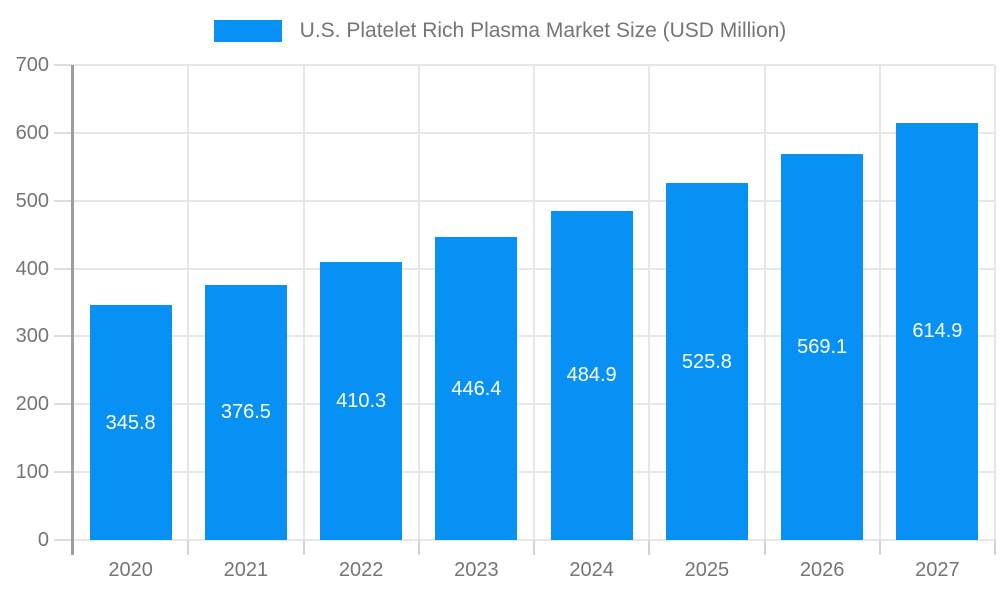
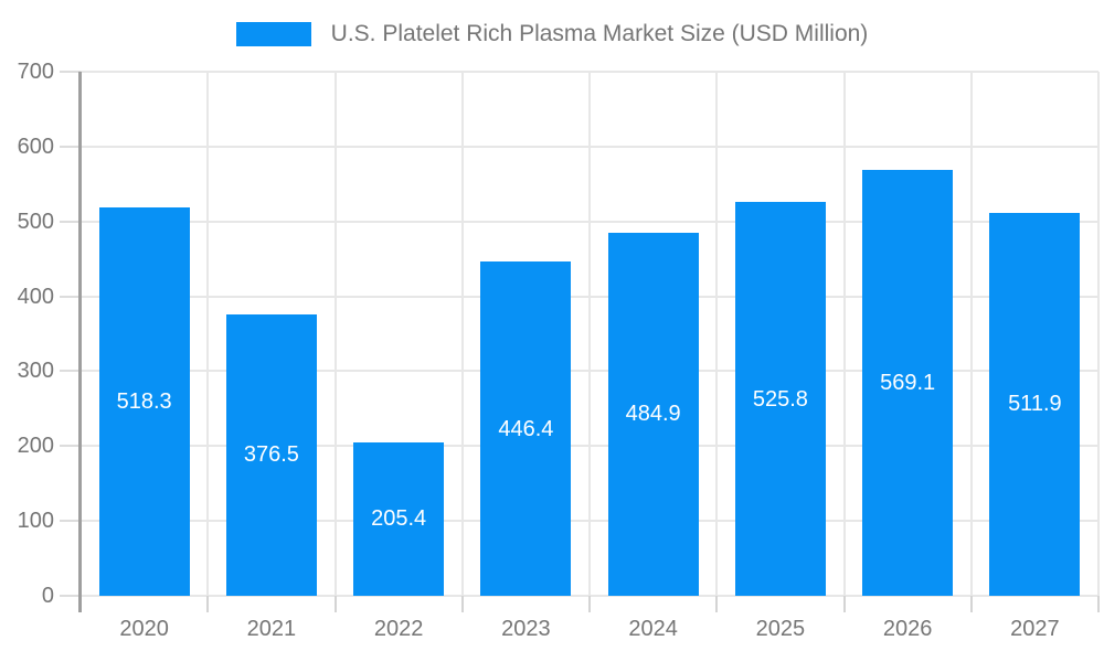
2020: 345.8 -> 518.3
2022: 410.3 -> 205.4
2027: 614.9 -> 511.9
